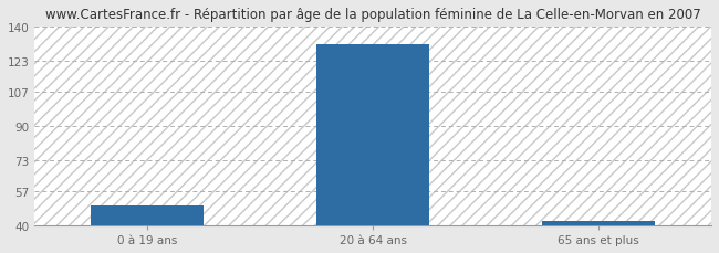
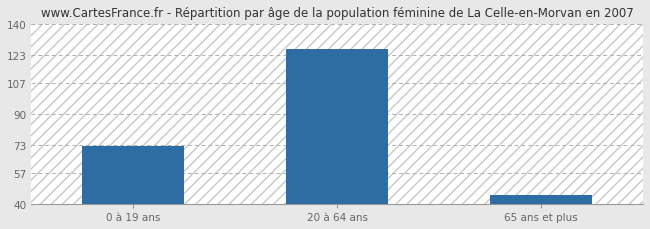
0 à 19 ans: 50 -> 72
20 à 64 ans: 131 -> 126
65 ans et plus: 42 -> 45
